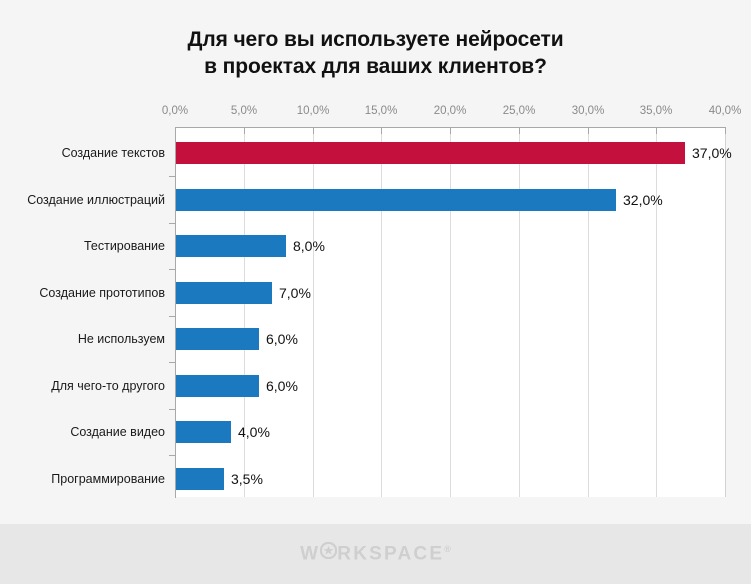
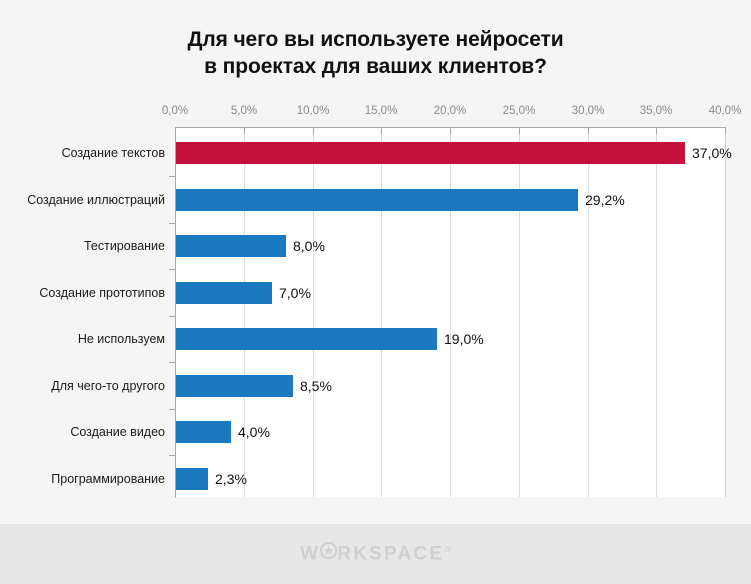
Создание иллюстраций: 32,0% -> 29,2%
Не используем: 6,0% -> 19,0%
Для чего-то другого: 6,0% -> 8,5%
Программирование: 3,5% -> 2,3%
